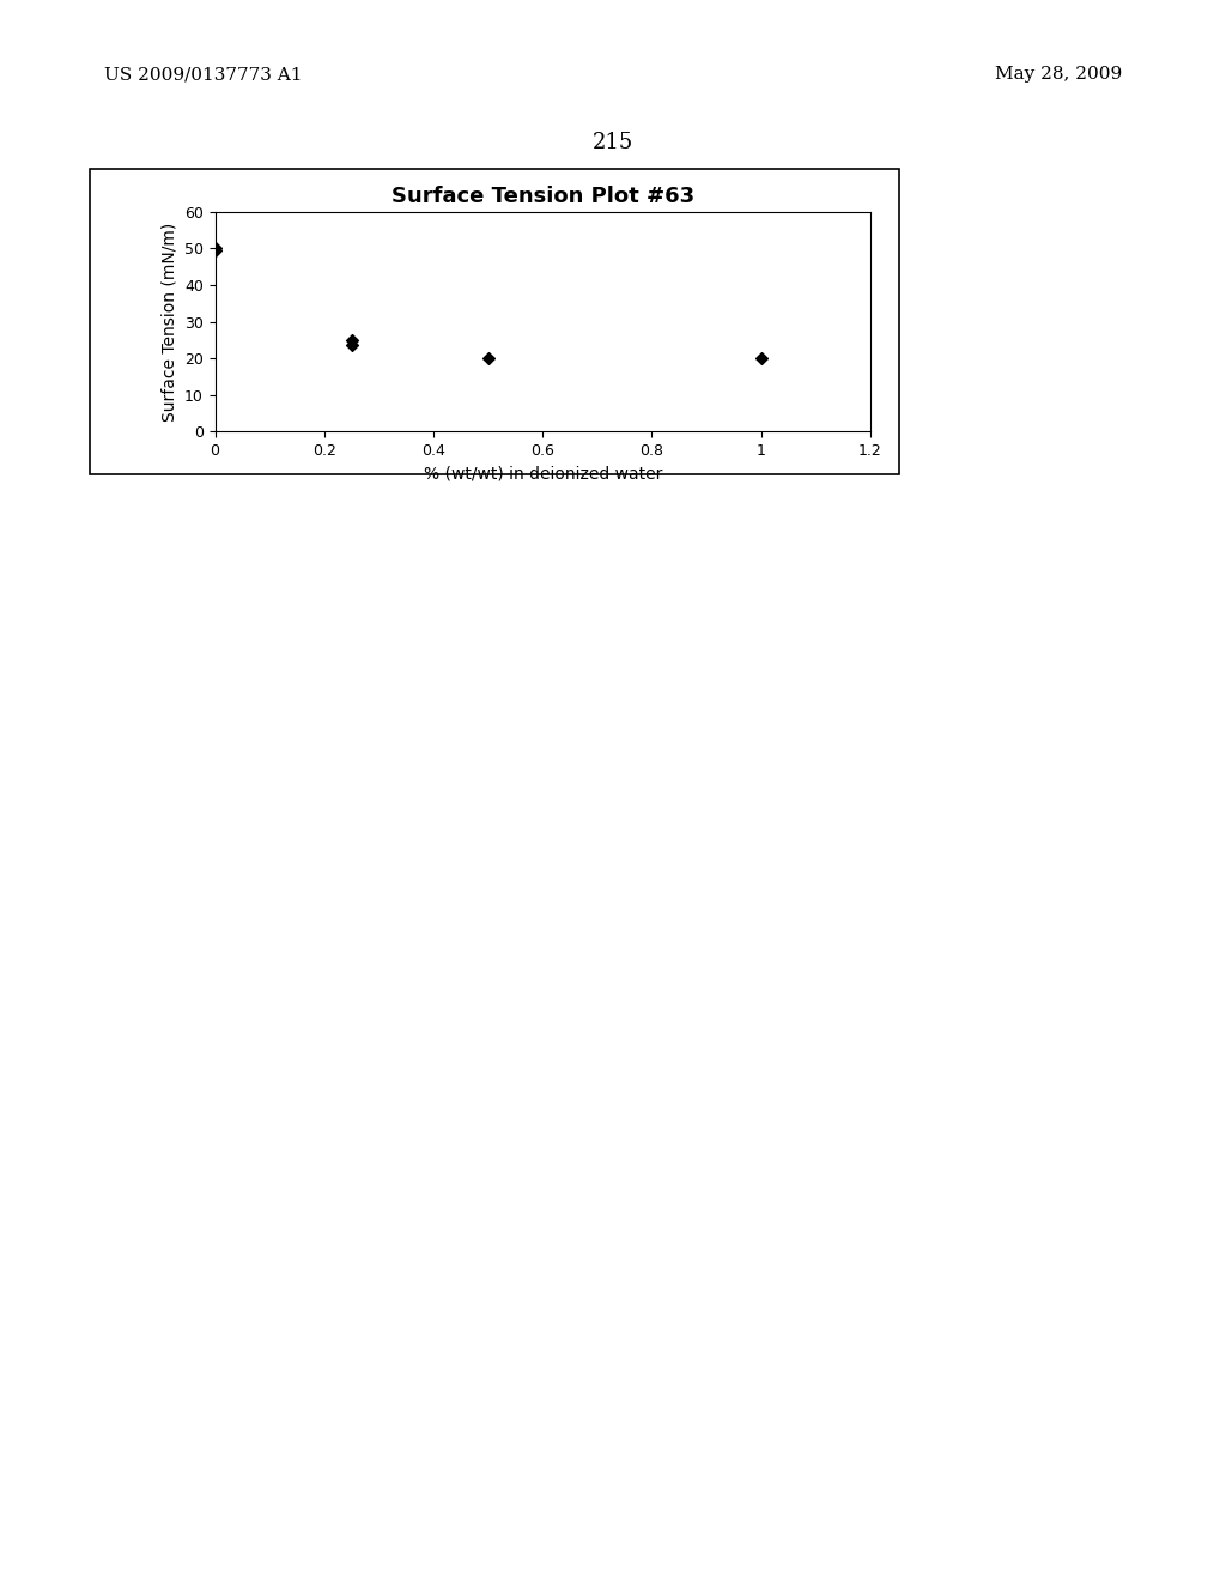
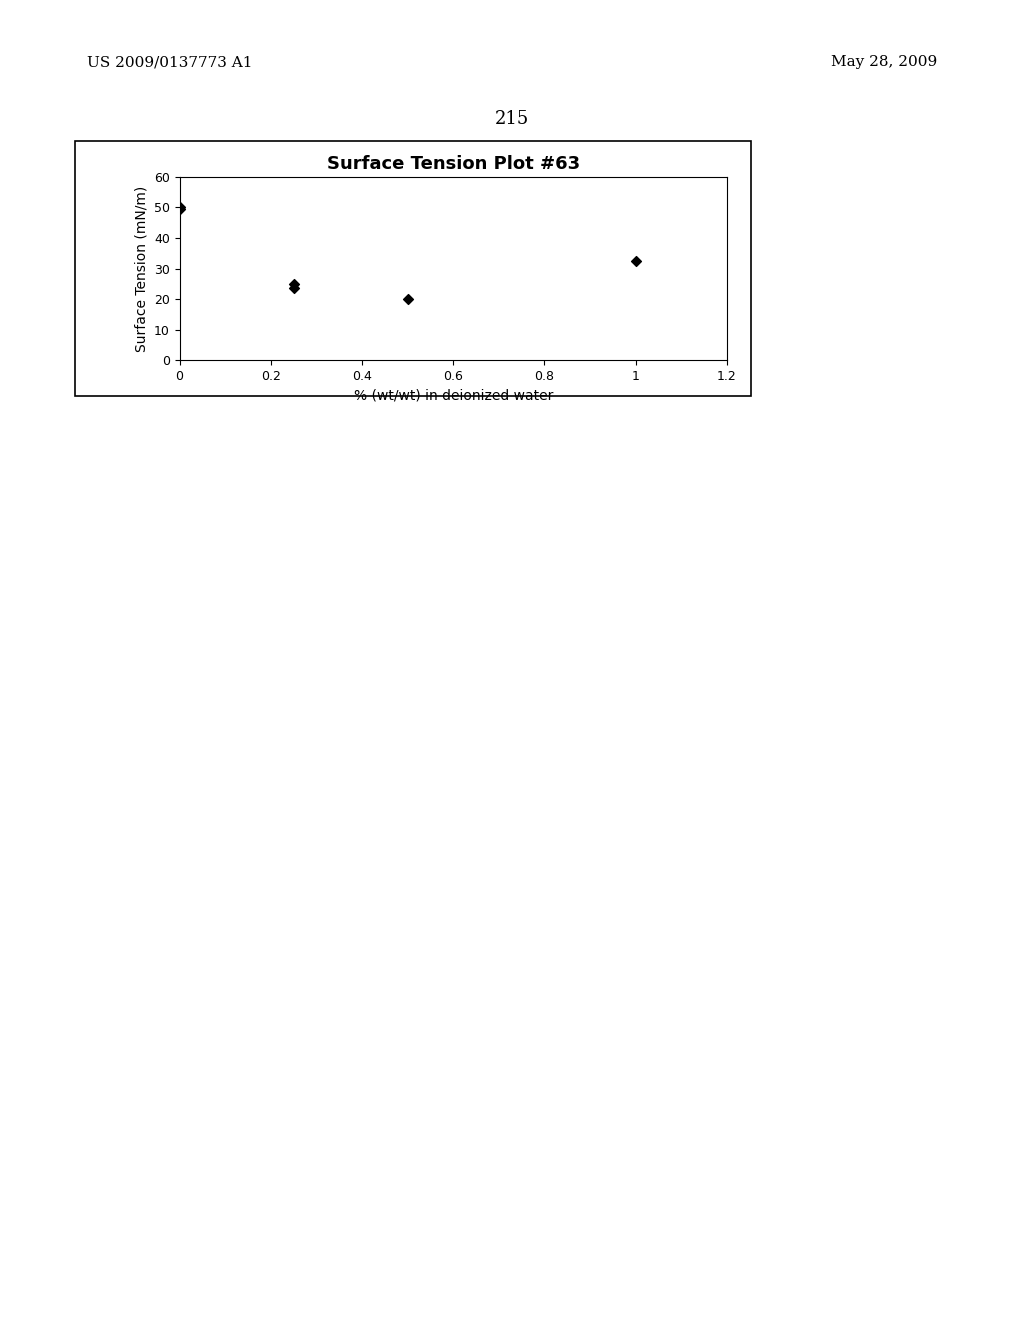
1: 20.0 -> 32.5
